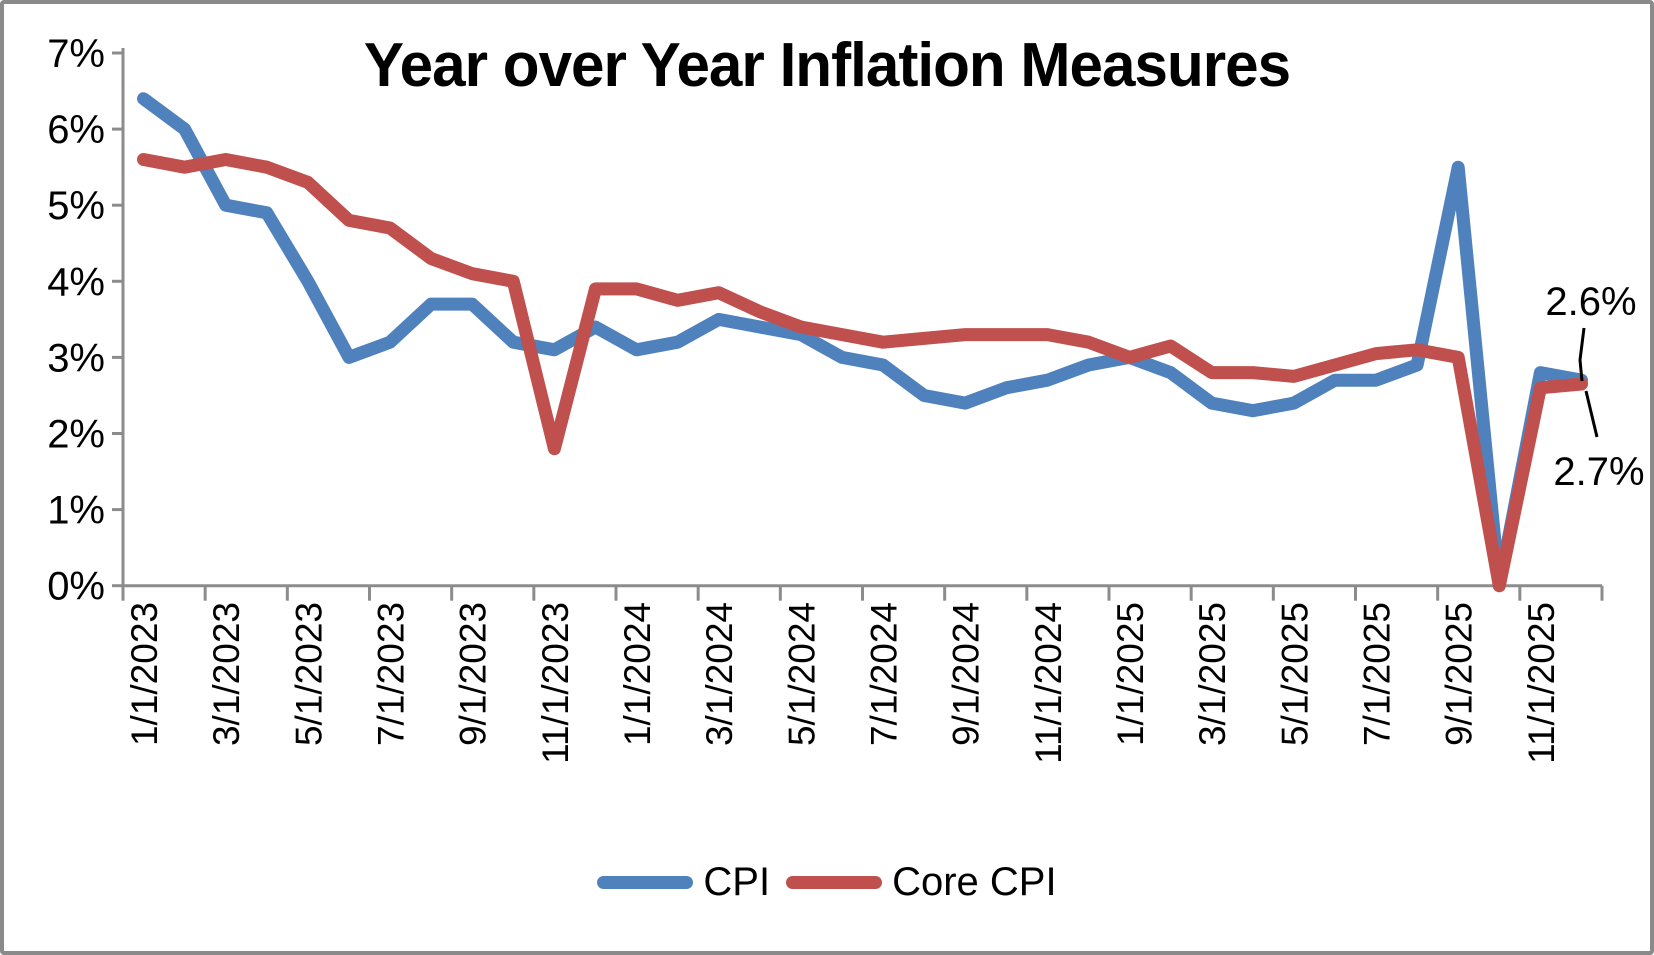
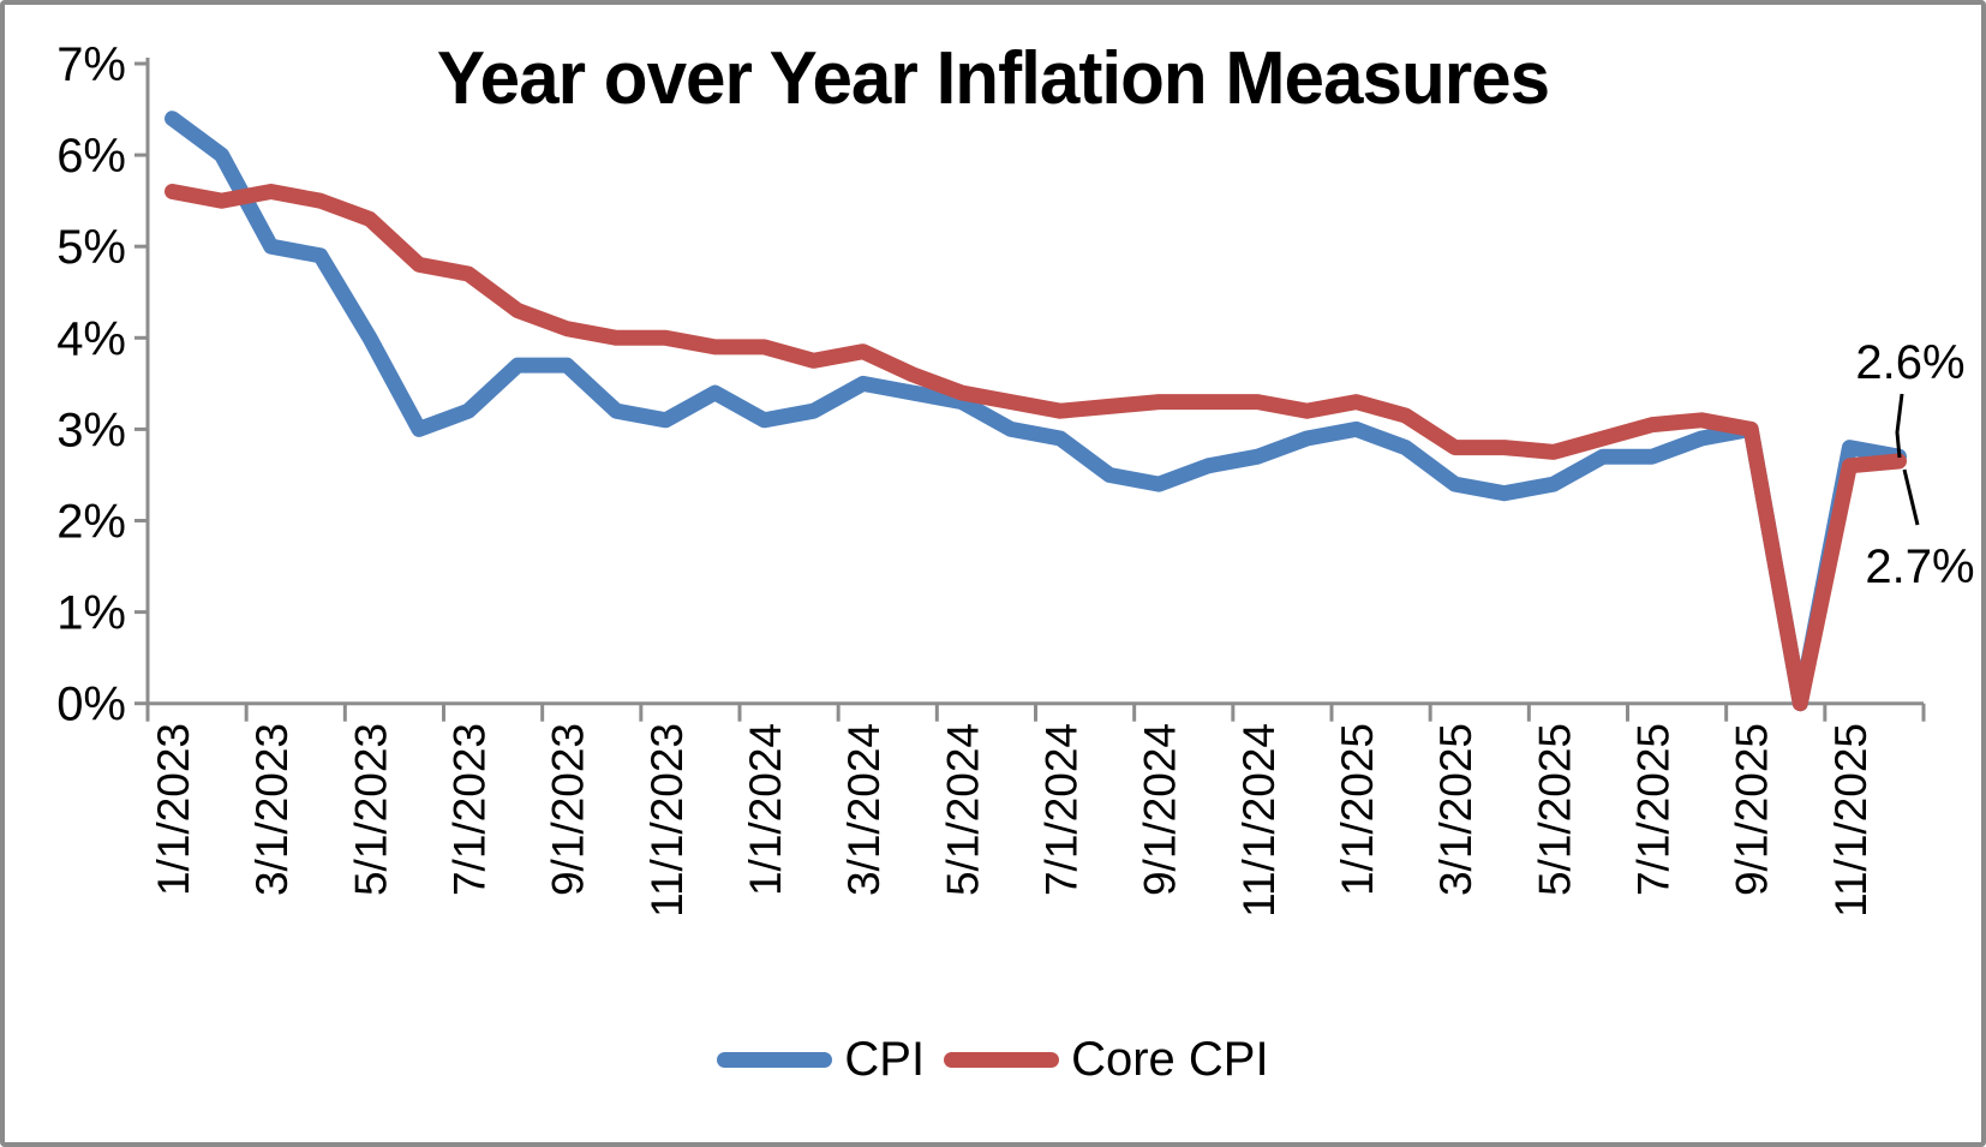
Core CPI/11/1/2023: 1.8% -> 4.0%
Core CPI/1/1/2025: 3.0% -> 3.3%
CPI/9/1/2025: 5.5% -> 3.0%
